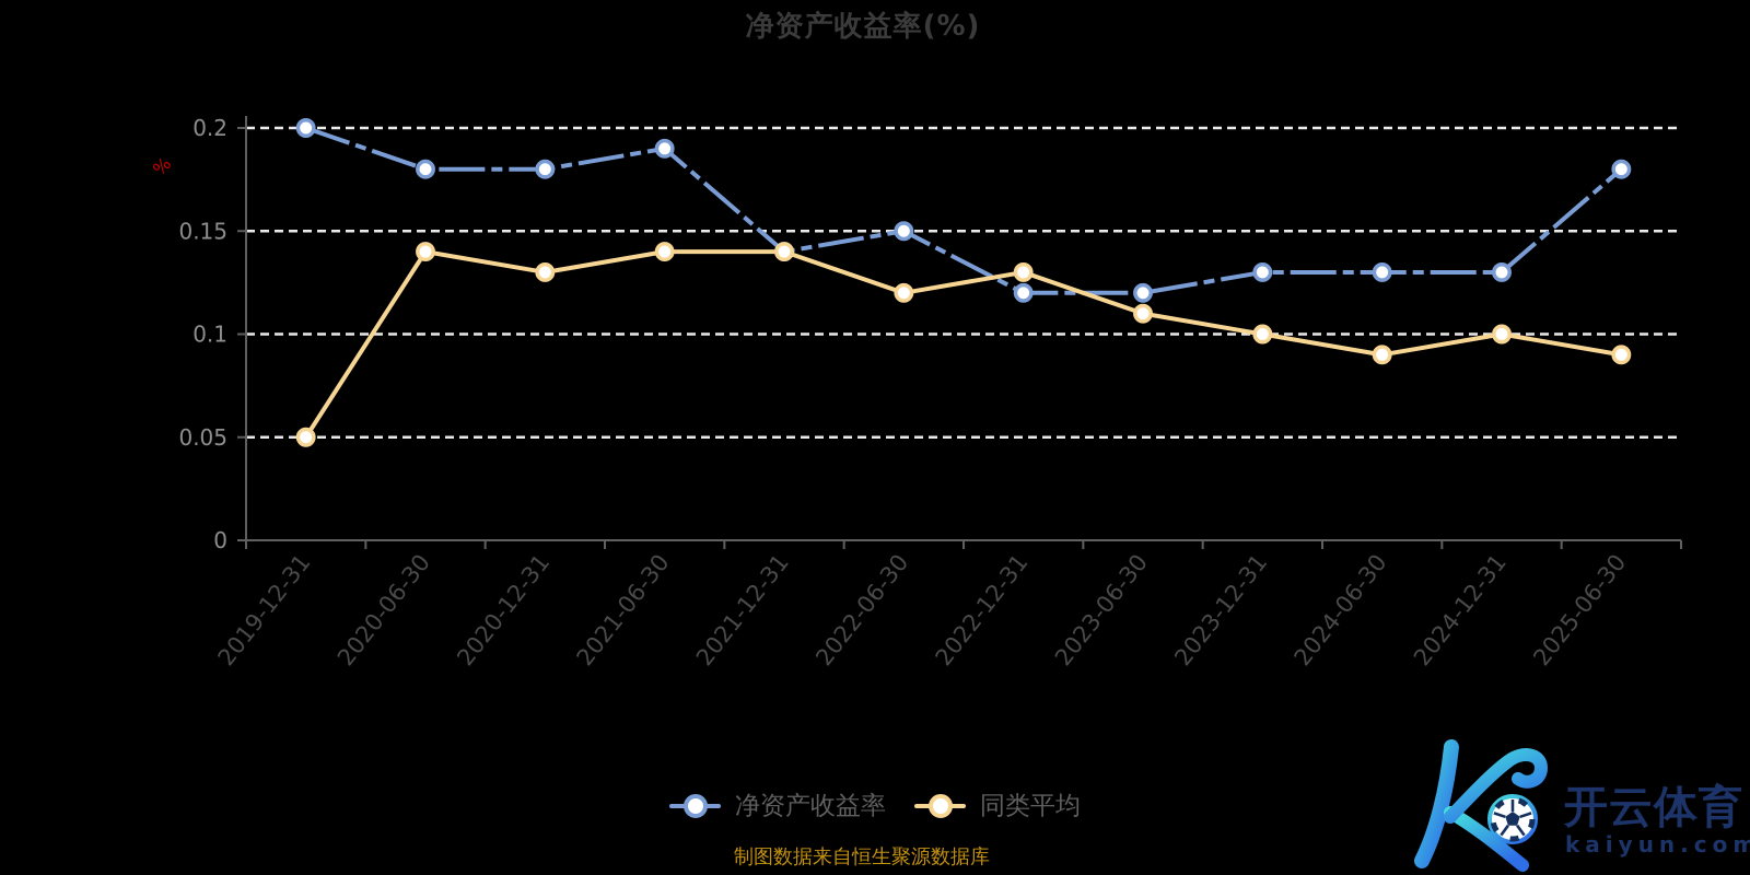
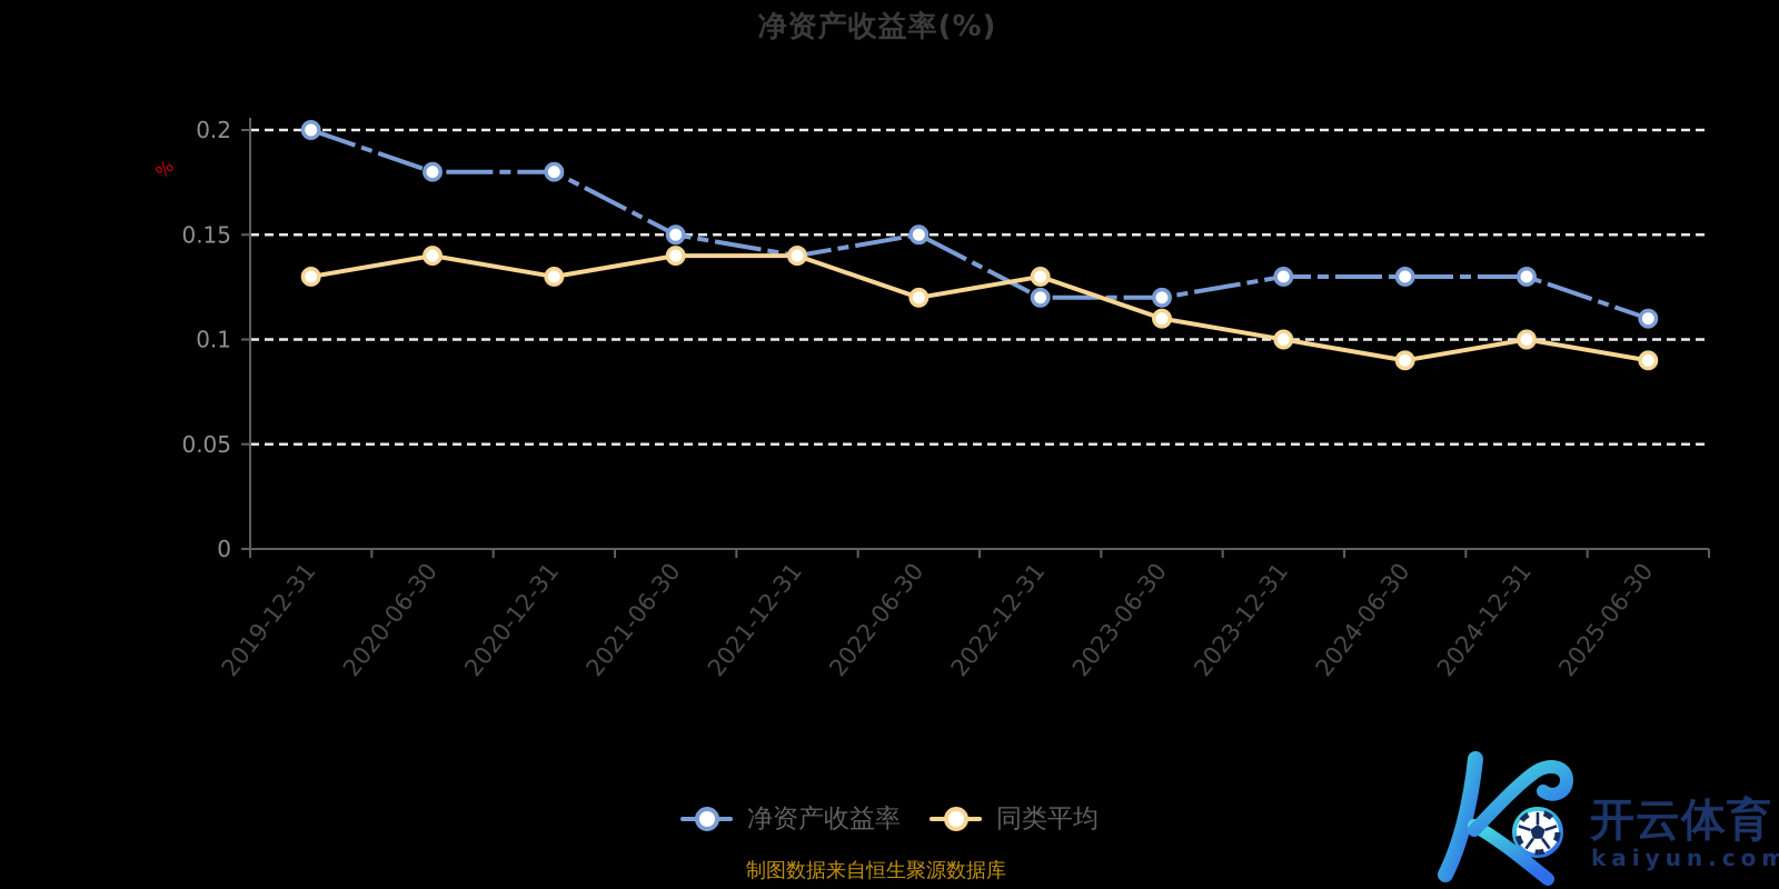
同类平均/2019-12-31: 0.05 -> 0.13
净资产收益率/2021-06-30: 0.19 -> 0.15
净资产收益率/2025-06-30: 0.18 -> 0.11
